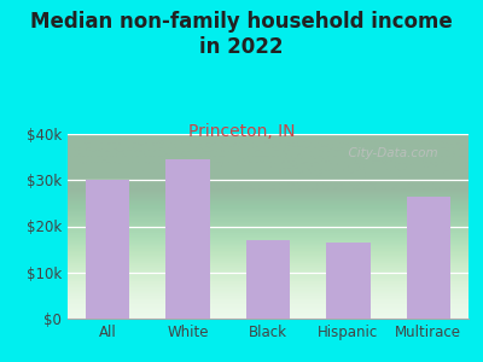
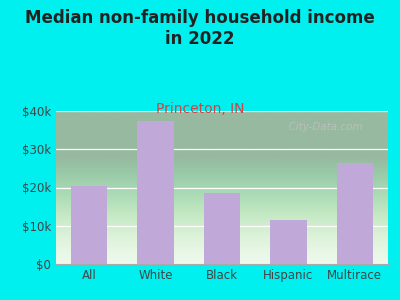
All: $30.0k -> $20.5k
White: $34.5k -> $37.5k
Black: $17.0k -> $18.5k
Hispanic: $16.5k -> $11.5k
